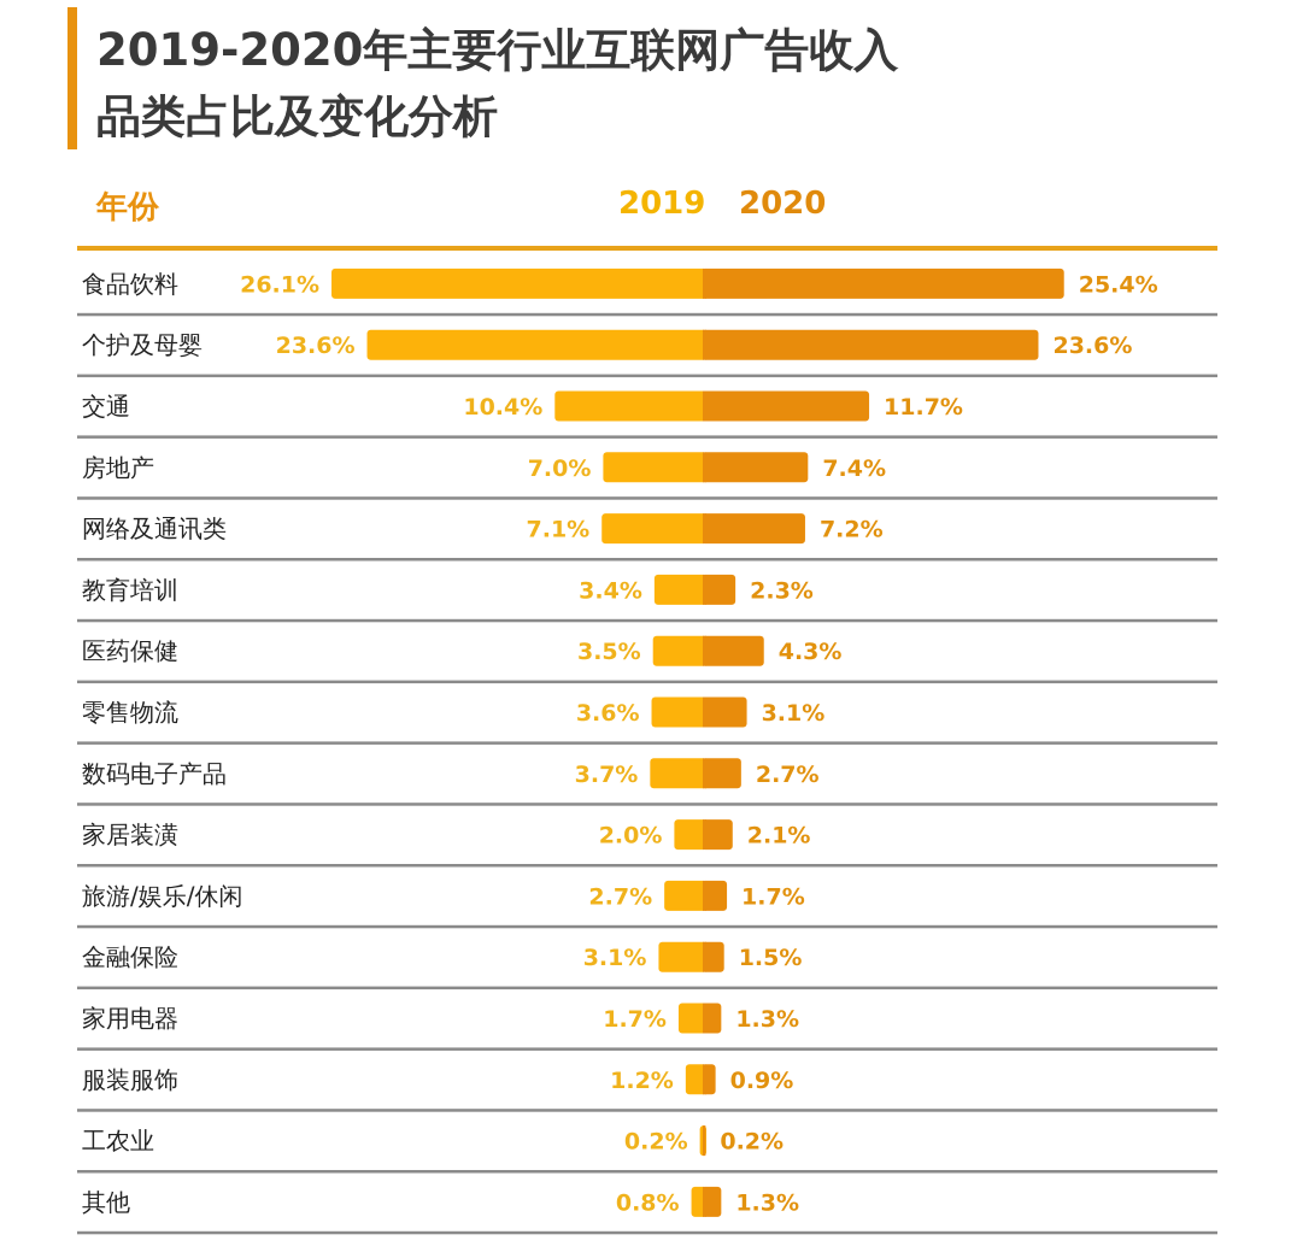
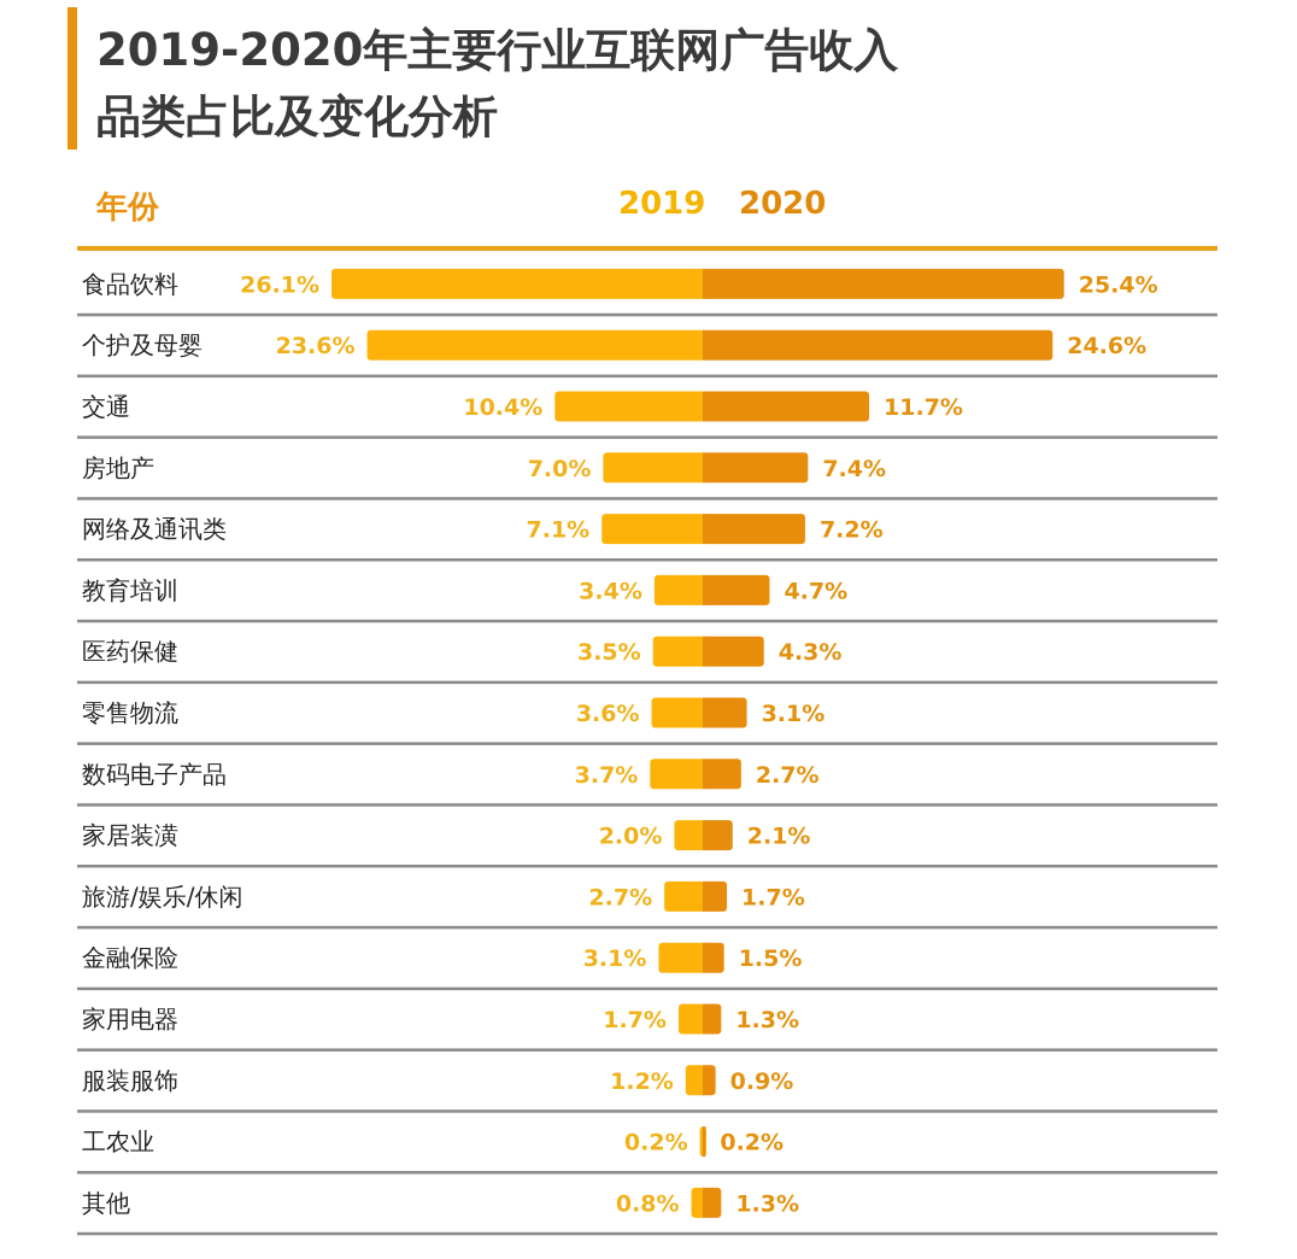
2020/个护及母婴: 23.6% -> 24.6%
2020/教育培训: 2.3% -> 4.7%
